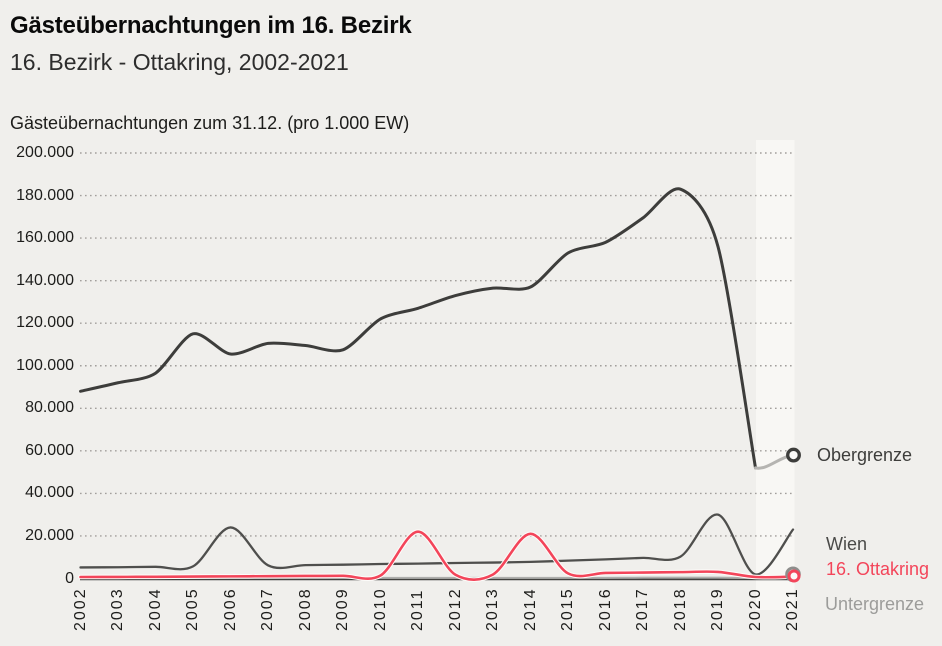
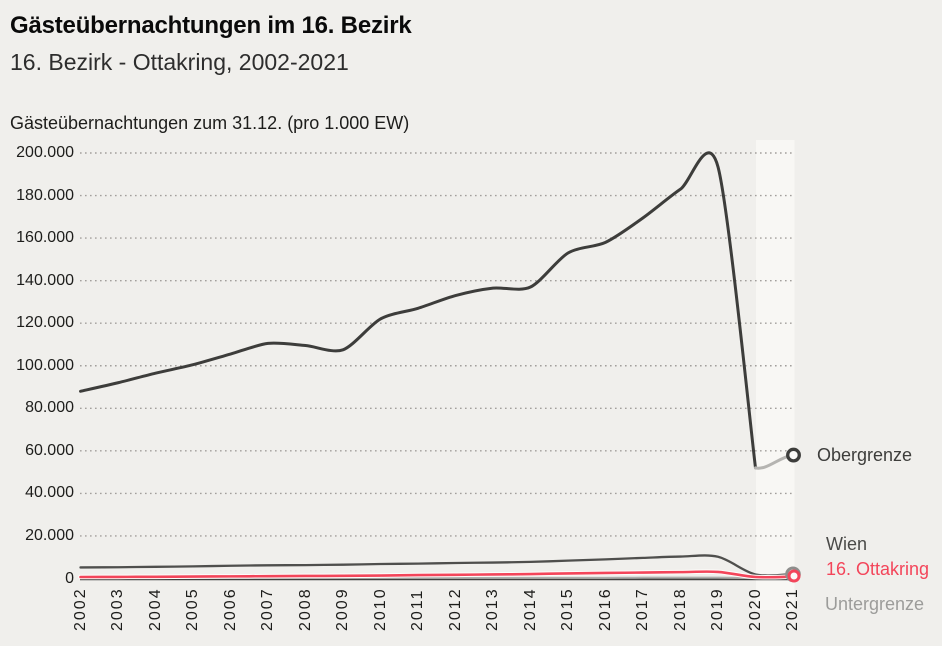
Obergrenze/2005: 115000 -> 100000
Wien/2006: 24000 -> 6000
16. Ottakring/2011: 22000 -> 2000
16. Ottakring/2014: 21000 -> 2000
Obergrenze/2019: 156000 -> 194000
Wien/2019: 30000 -> 10000
Wien/2021: 23000 -> 2000
